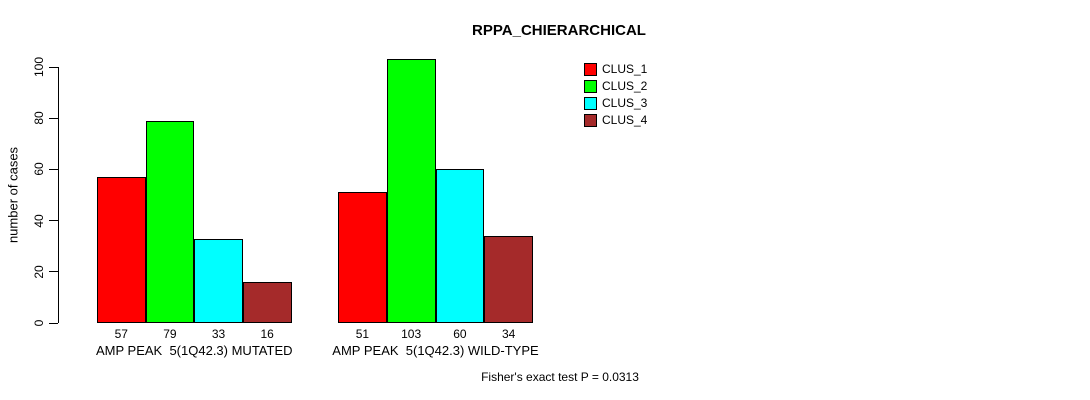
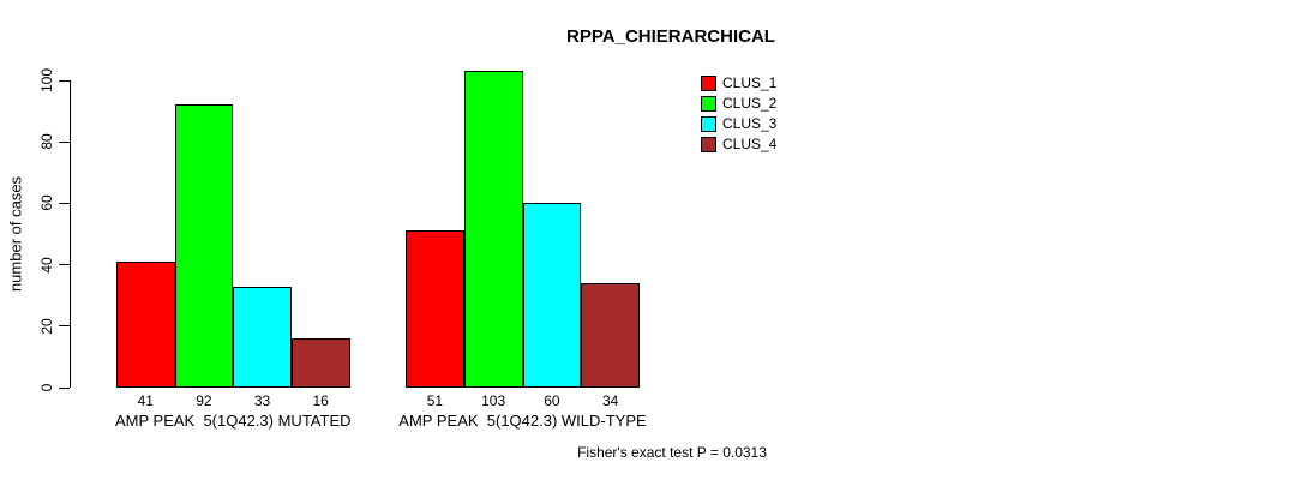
CLUS_1/AMP PEAK 5(1Q42.3) MUTATED: 57 -> 41
CLUS_2/AMP PEAK 5(1Q42.3) MUTATED: 79 -> 92
